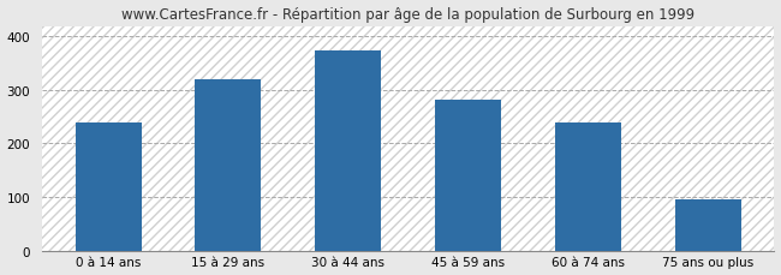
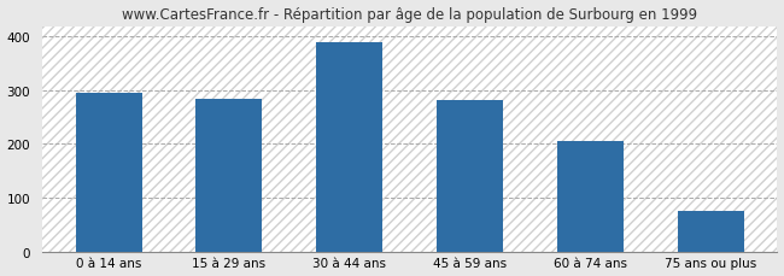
0 à 14 ans: 240 -> 295
15 à 29 ans: 320 -> 285
30 à 44 ans: 375 -> 390
60 à 74 ans: 240 -> 206
75 ans ou plus: 95 -> 76
